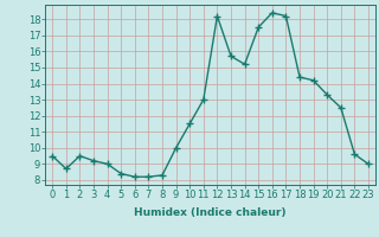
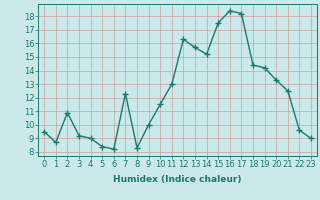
2: 9.5 -> 10.9
7: 8.2 -> 12.3
12: 18.2 -> 16.3
